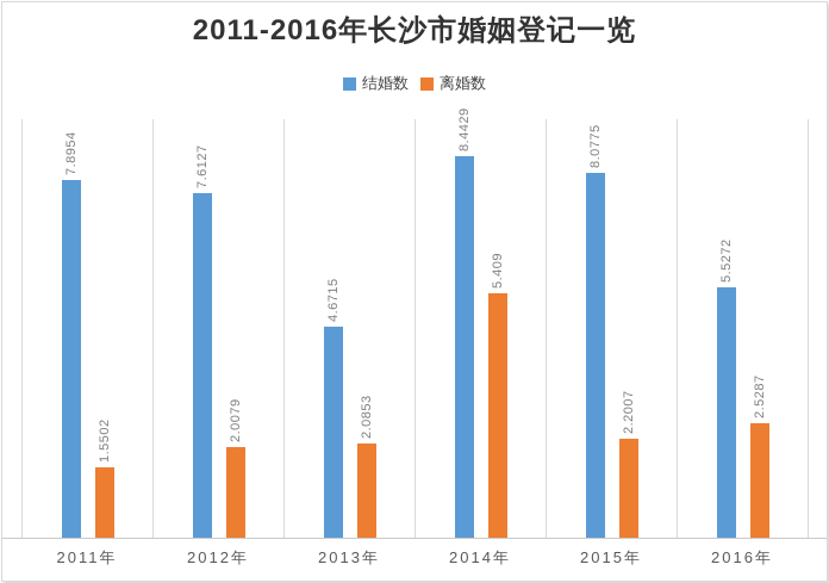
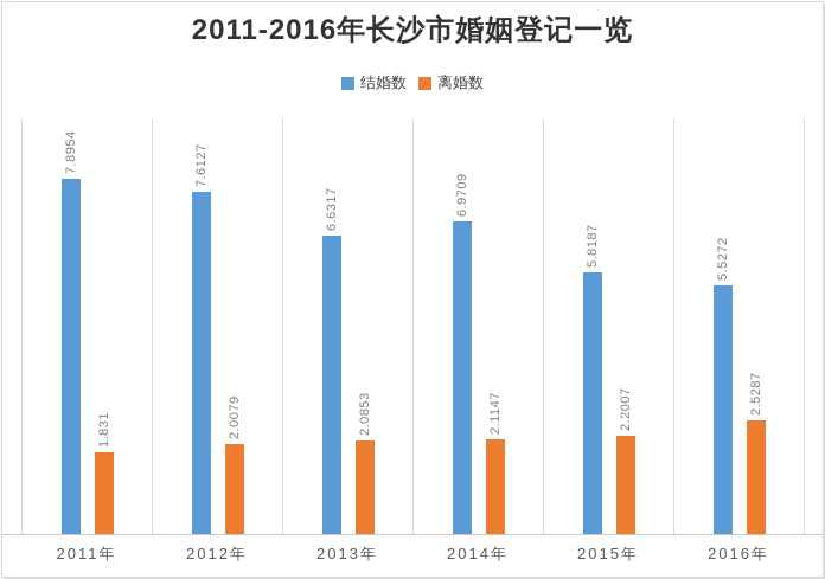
离婚数/2011年: 1.5502 -> 1.831
结婚数/2013年: 4.6715 -> 6.6317
结婚数/2014年: 8.4429 -> 6.9709
离婚数/2014年: 5.409 -> 2.1147
结婚数/2015年: 8.0775 -> 5.8187
